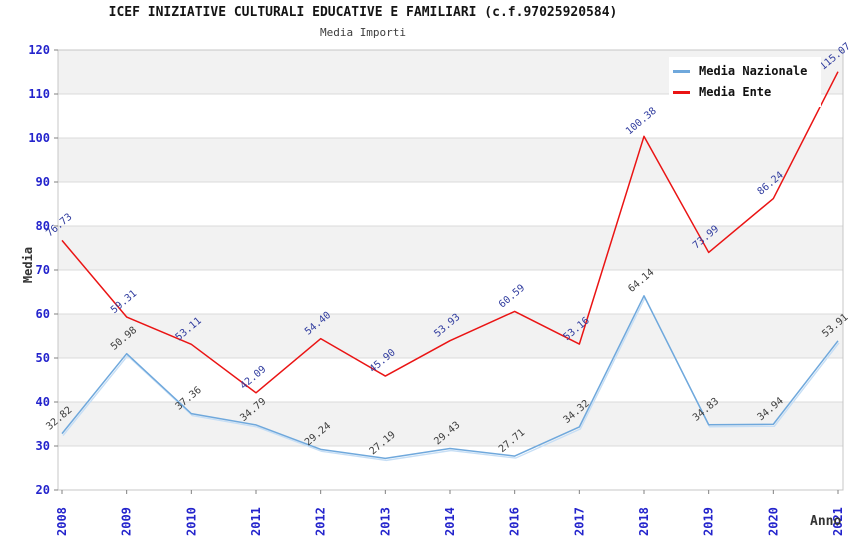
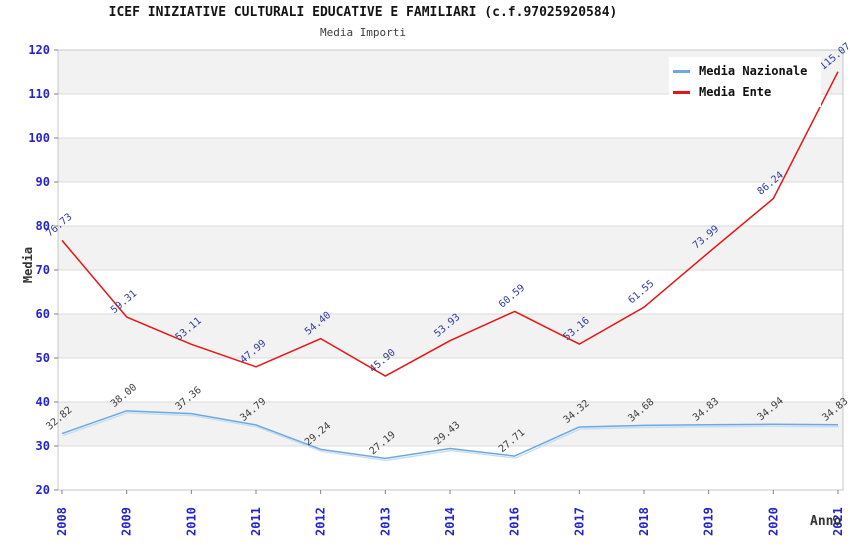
Media Nazionale/2009: 50.98 -> 38.00
Media Ente/2011: 42.09 -> 47.99
Media Nazionale/2018: 64.14 -> 34.68
Media Ente/2018: 100.38 -> 61.55
Media Nazionale/2021: 53.91 -> 34.83
